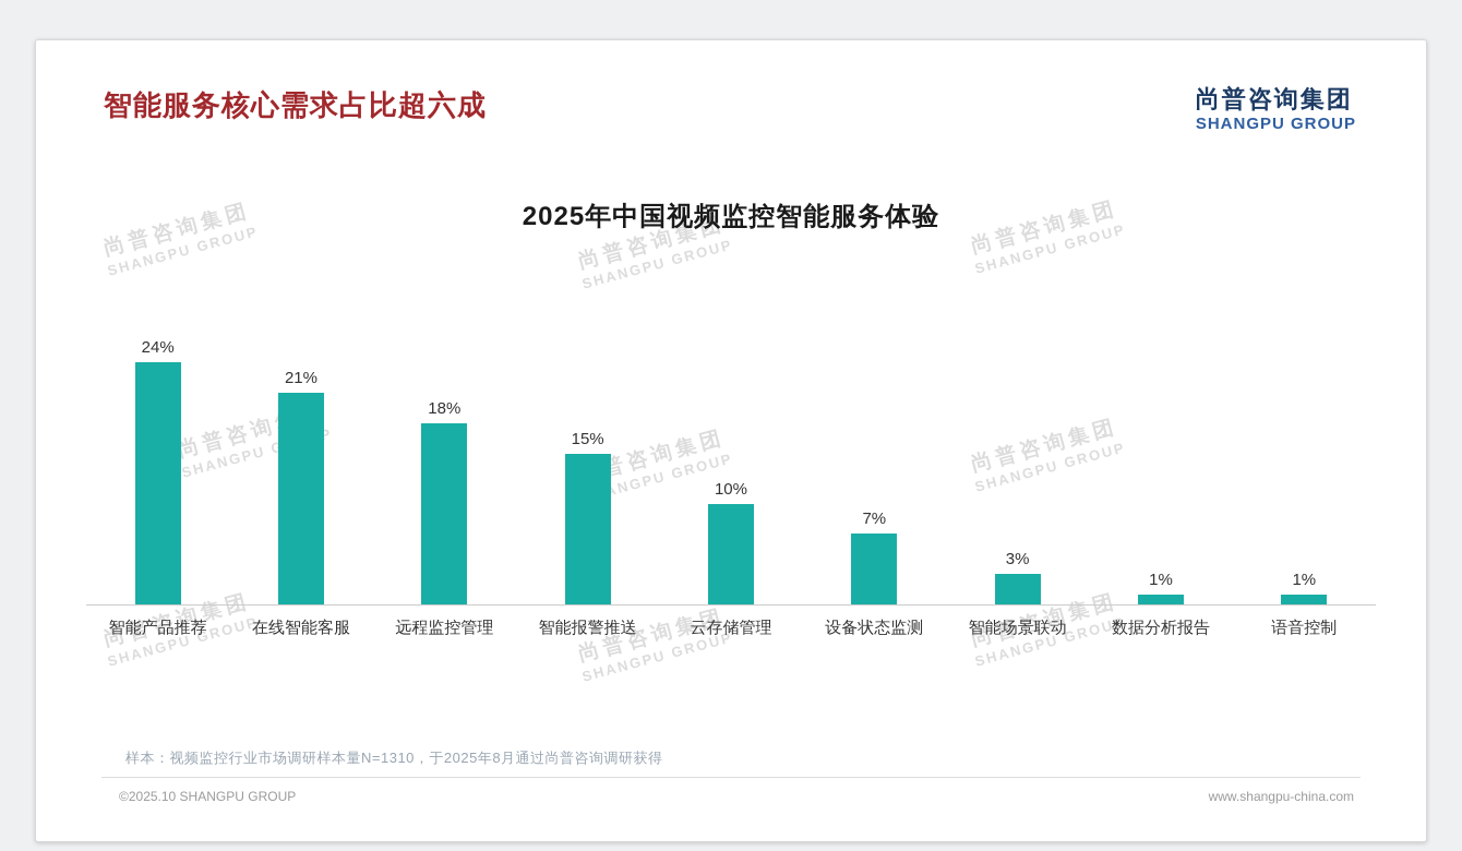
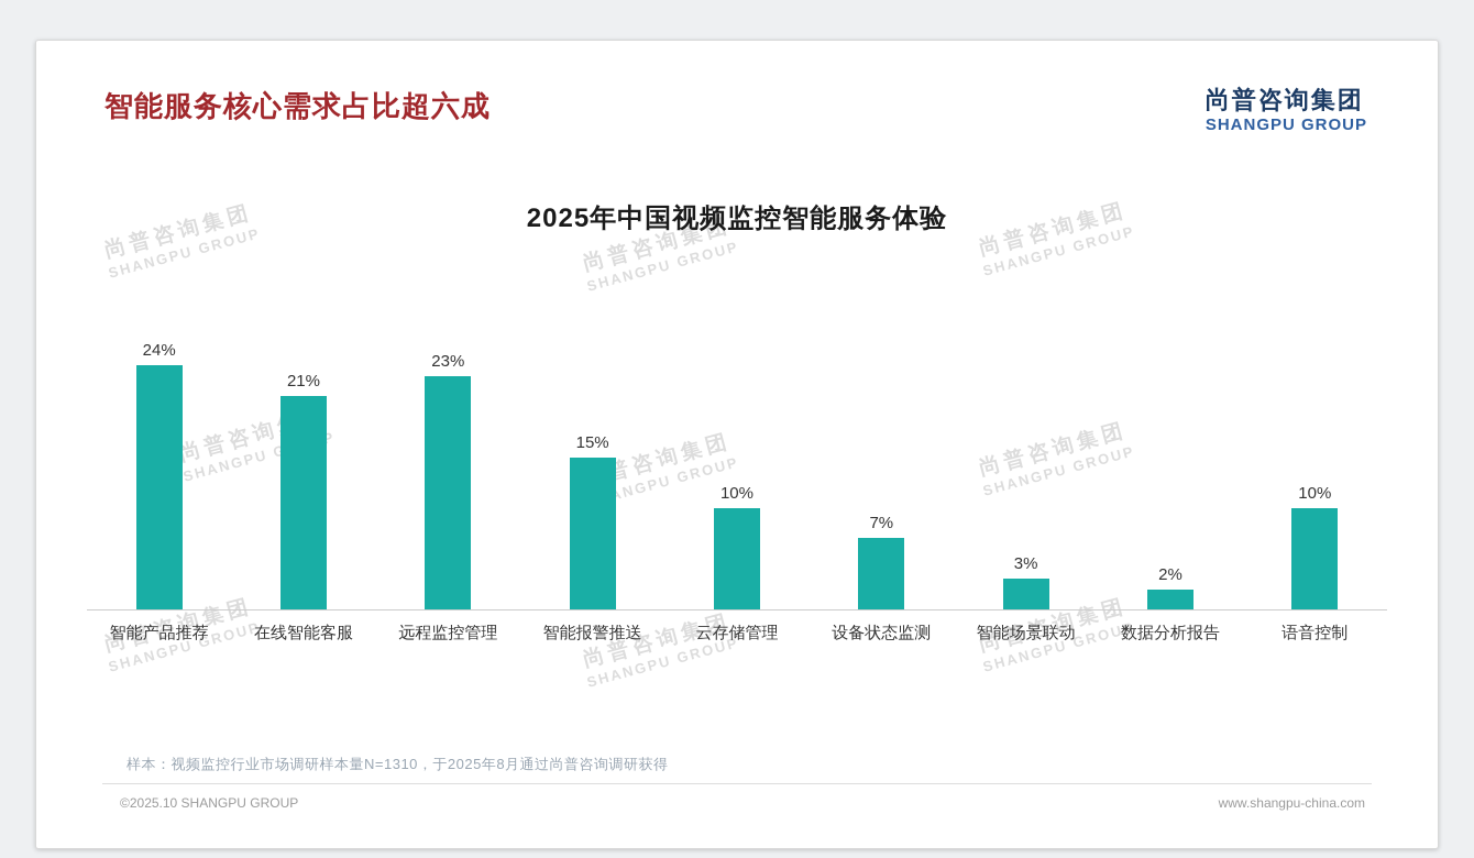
远程监控管理: 18% -> 23%
数据分析报告: 1% -> 2%
语音控制: 1% -> 10%
